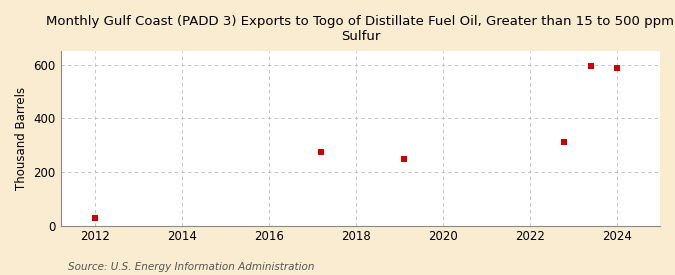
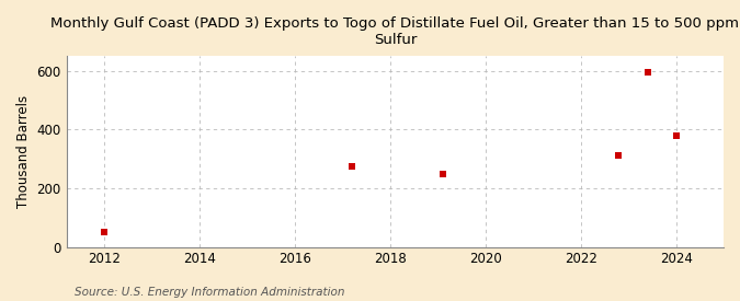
2012: 30 -> 50
2024: 588 -> 380
